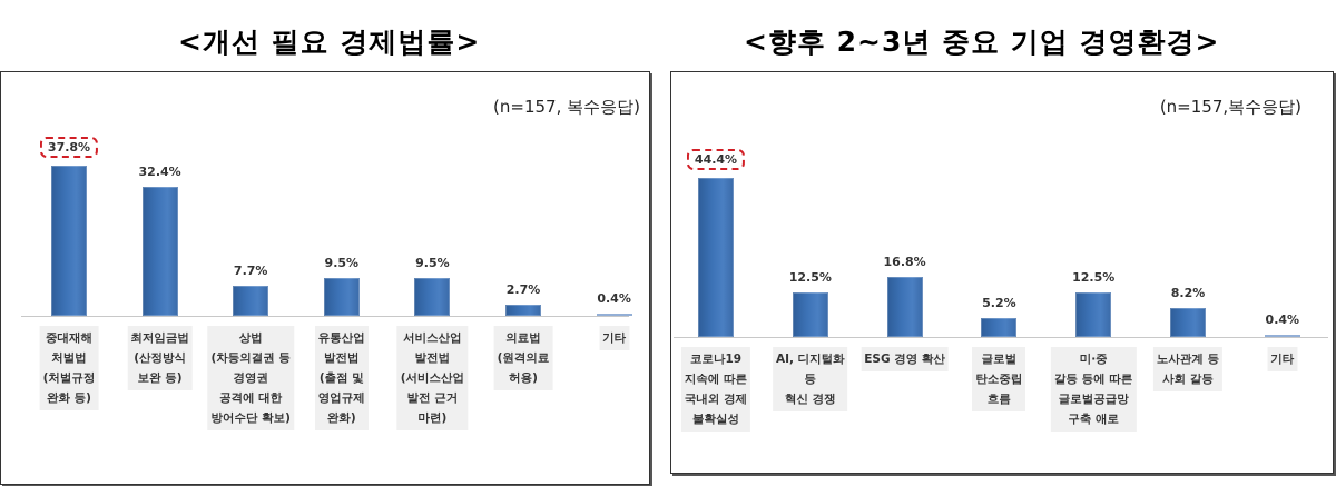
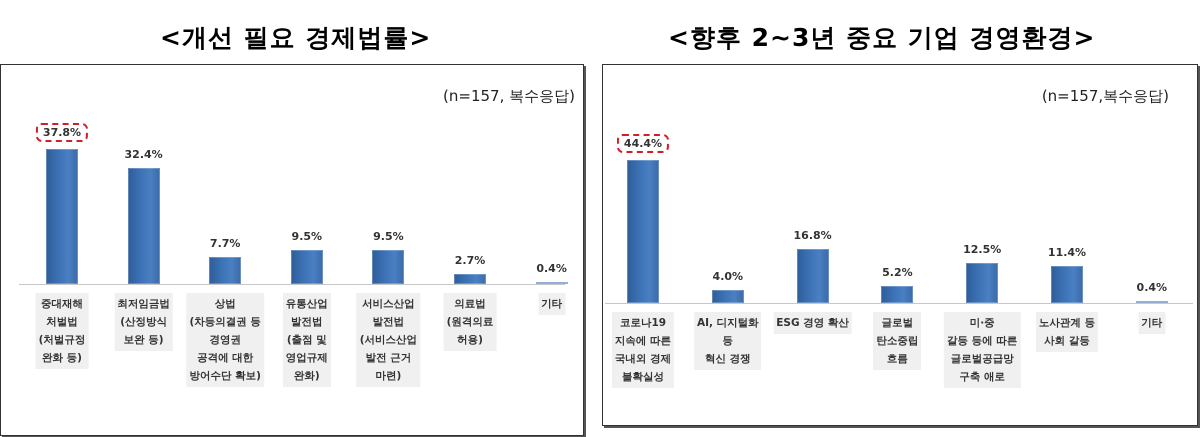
<향후 2~3년 중요 기업 경영환경>/AI, 디지털화 등 혁신 경쟁: 12.5% -> 4.0%
<향후 2~3년 중요 기업 경영환경>/노사관계 등 사회 갈등: 8.2% -> 11.4%
